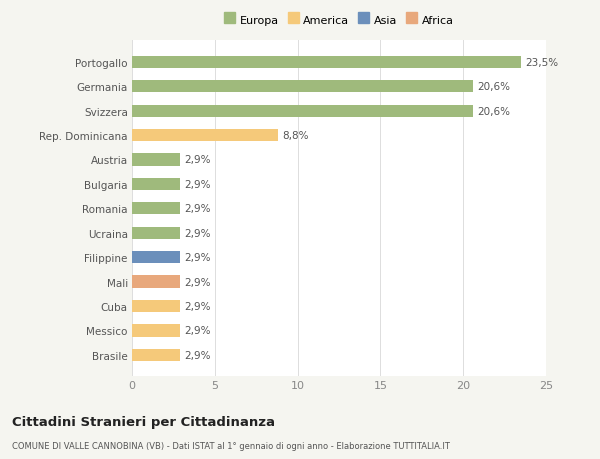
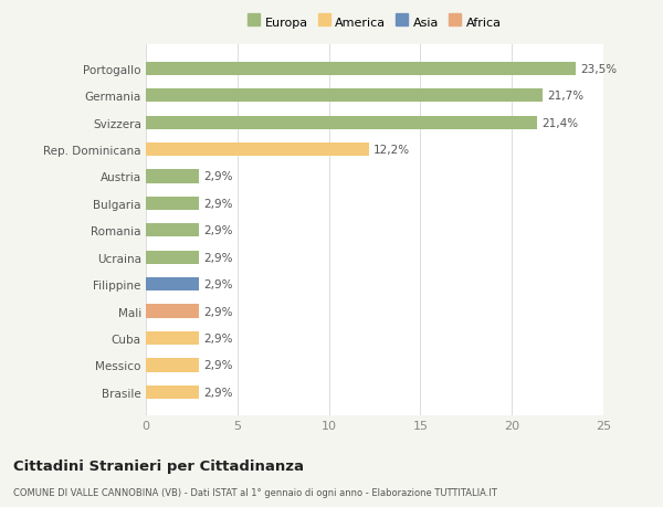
Germania: 20,6% -> 21,7%
Svizzera: 20,6% -> 21,4%
Rep. Dominicana: 8,8% -> 12,2%
